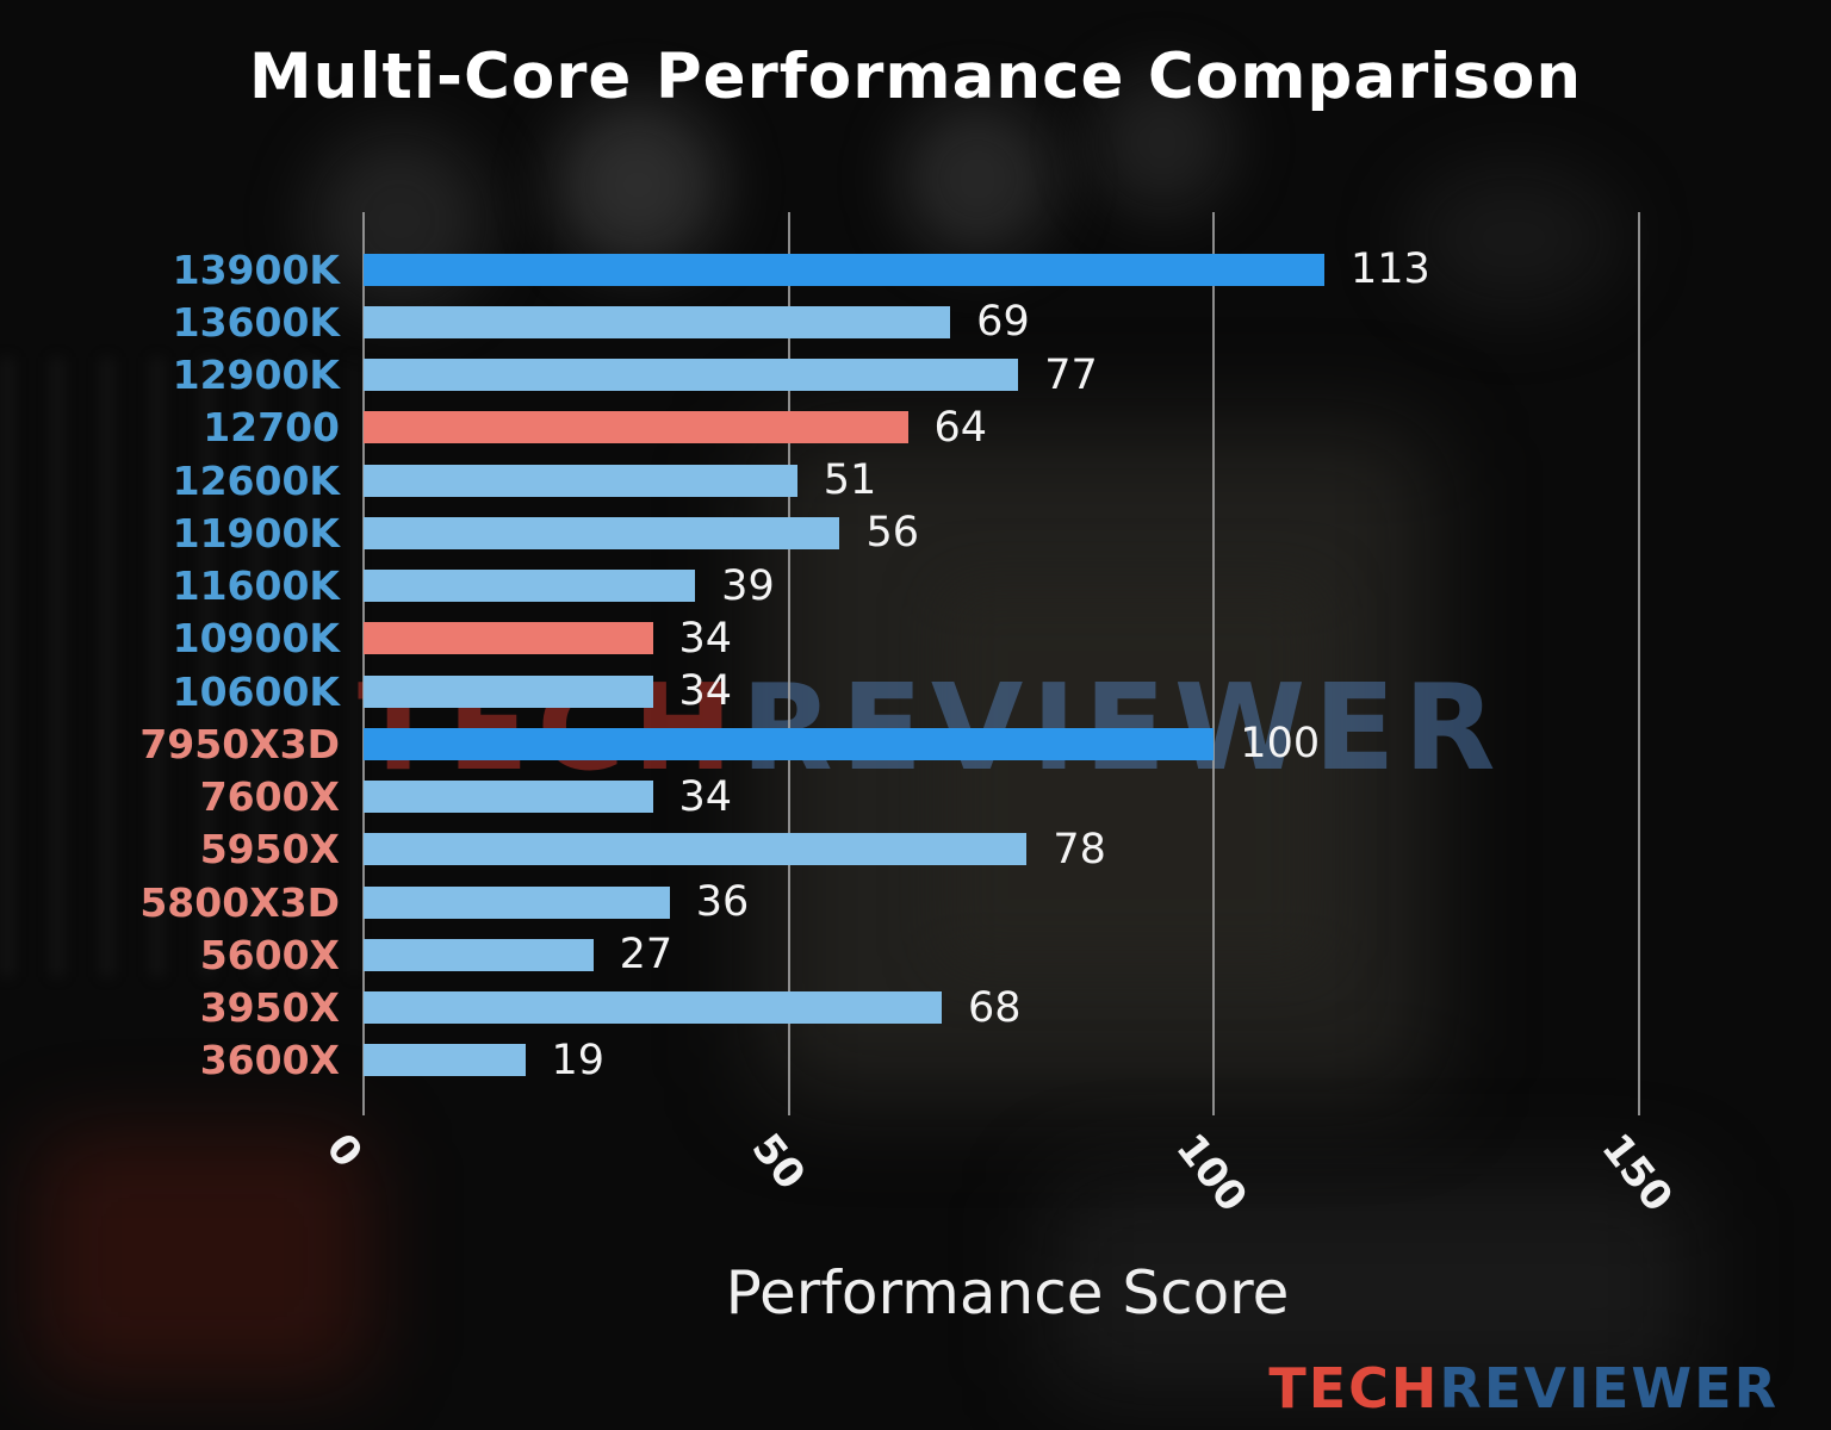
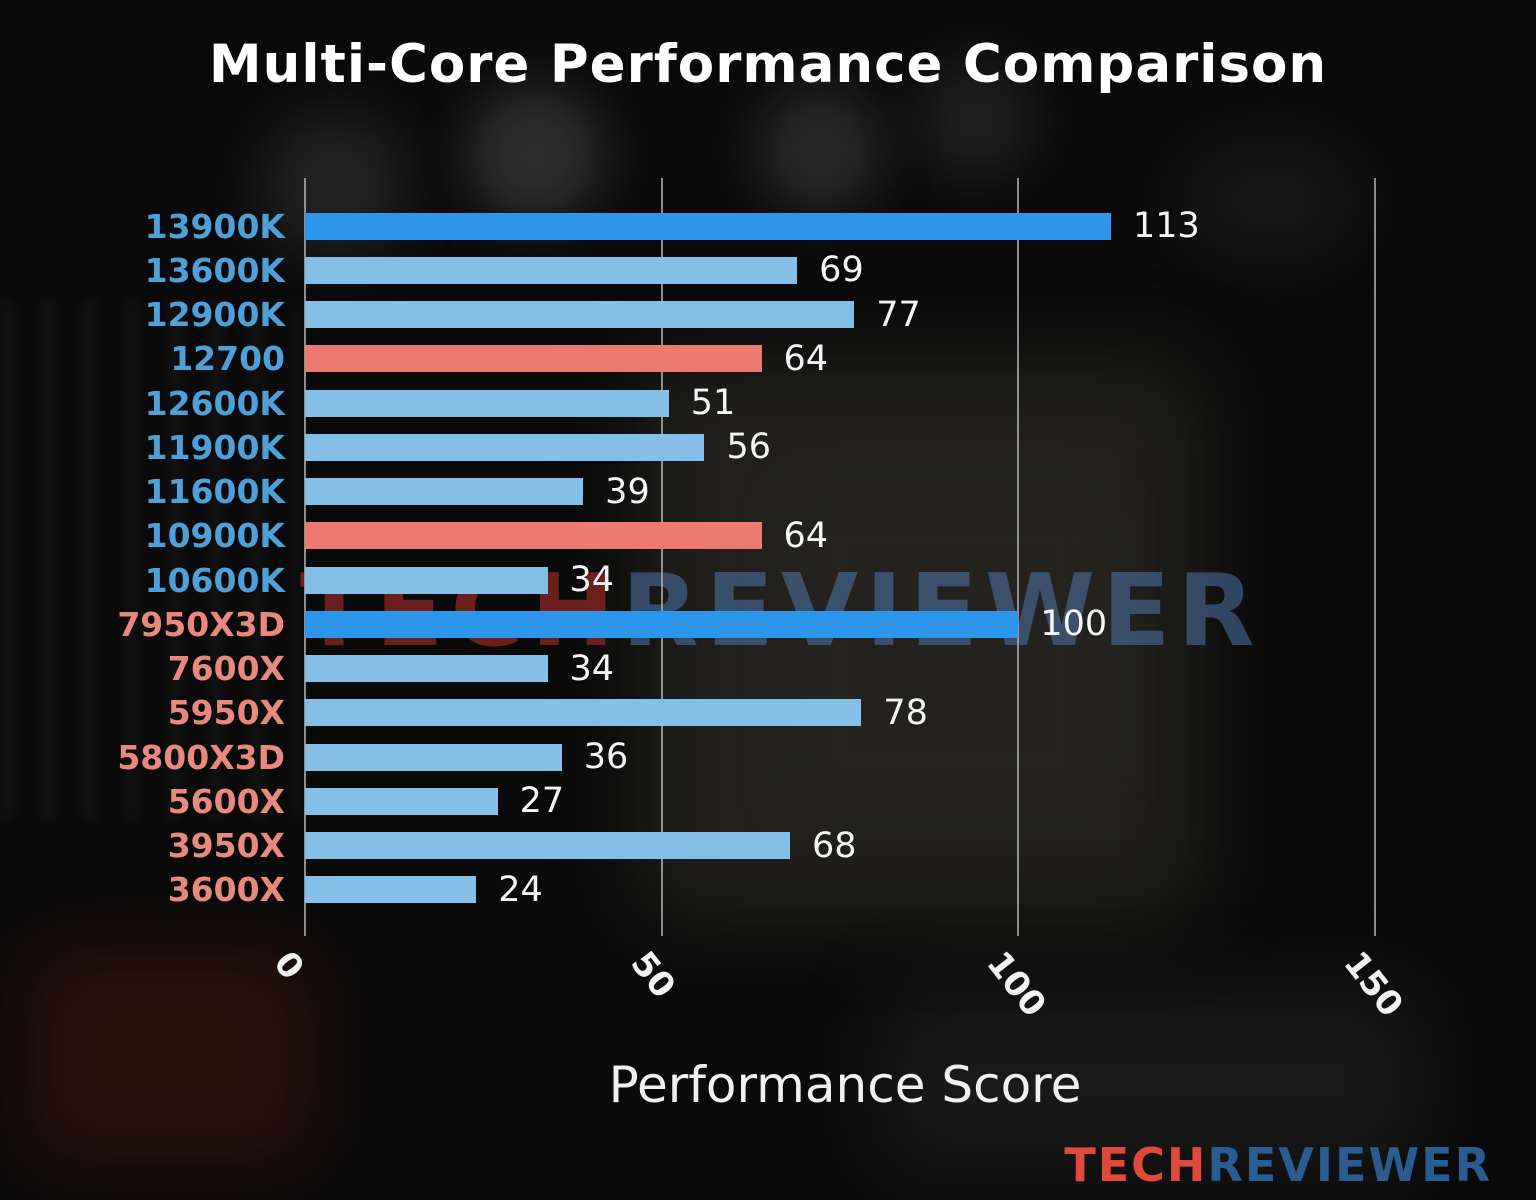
10900K: 34 -> 64
3600X: 19 -> 24
